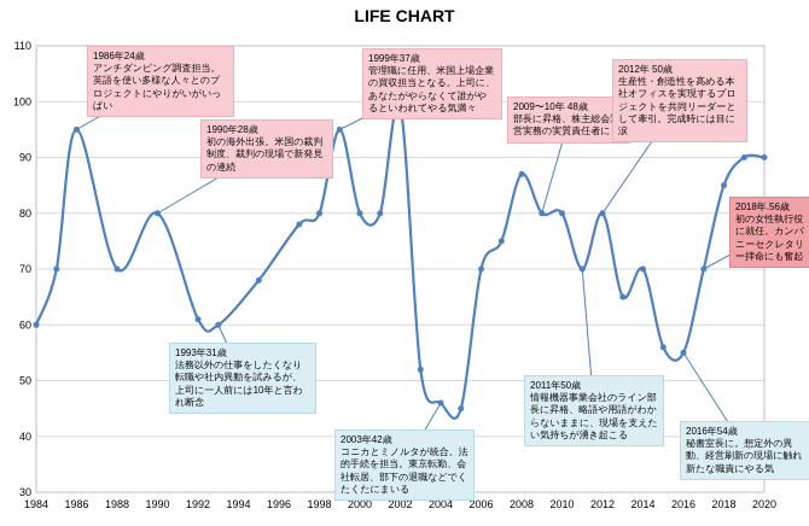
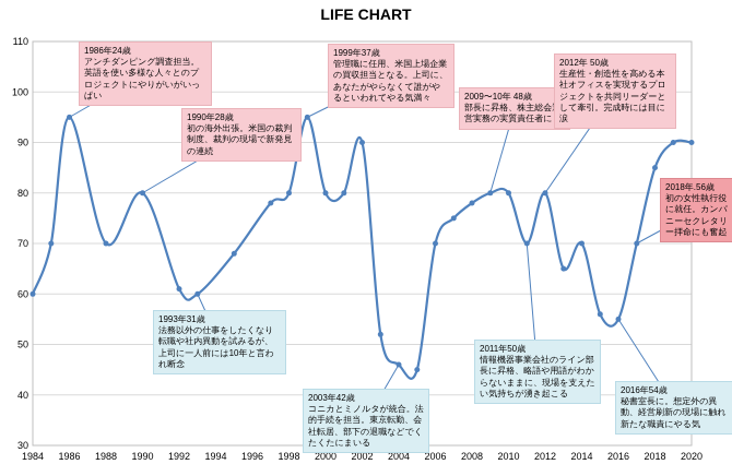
2002: 99 -> 90
2008: 87 -> 78
